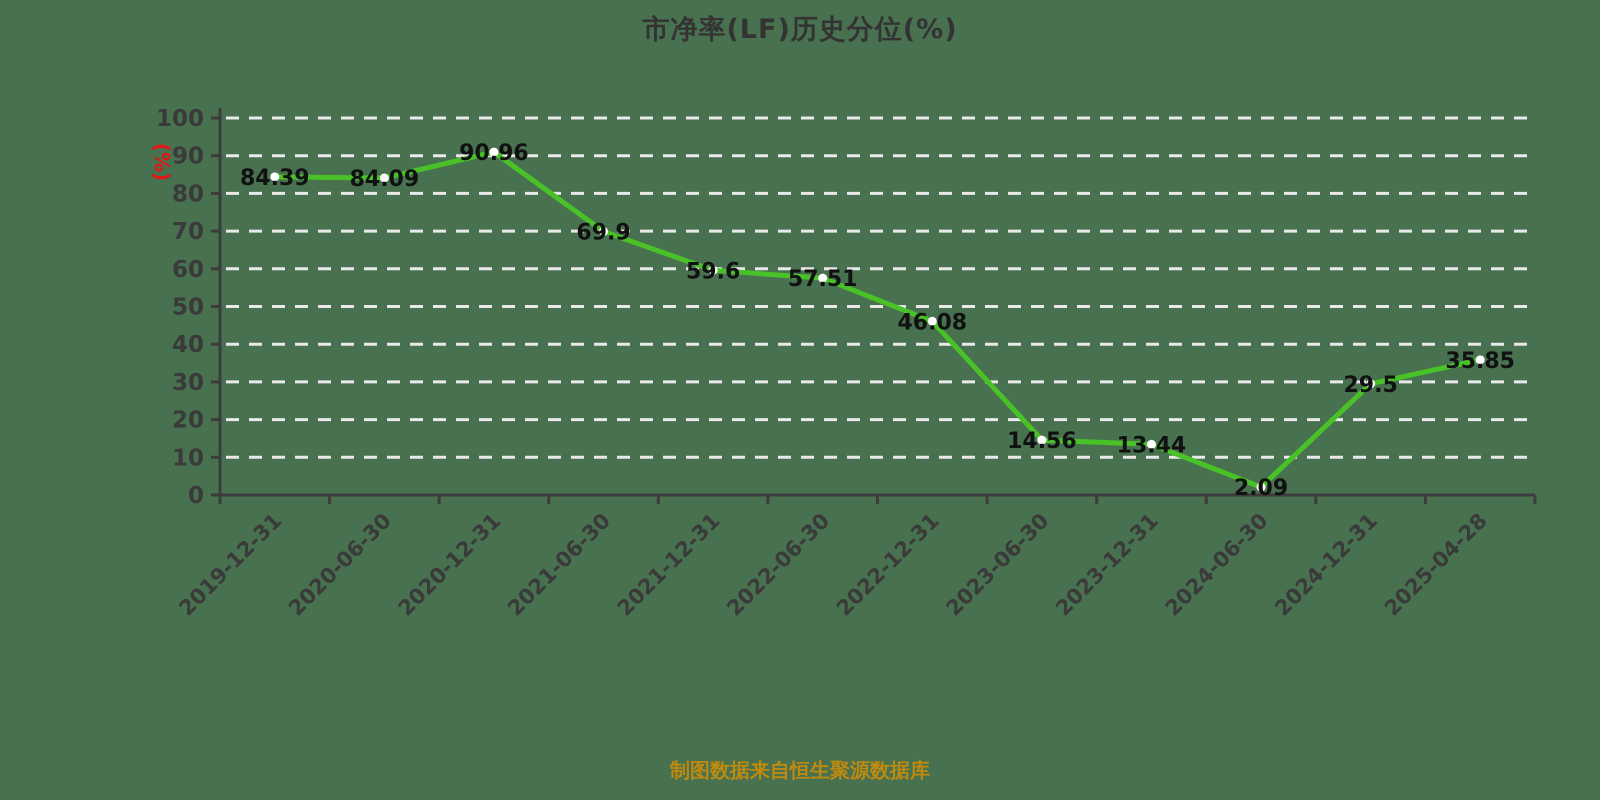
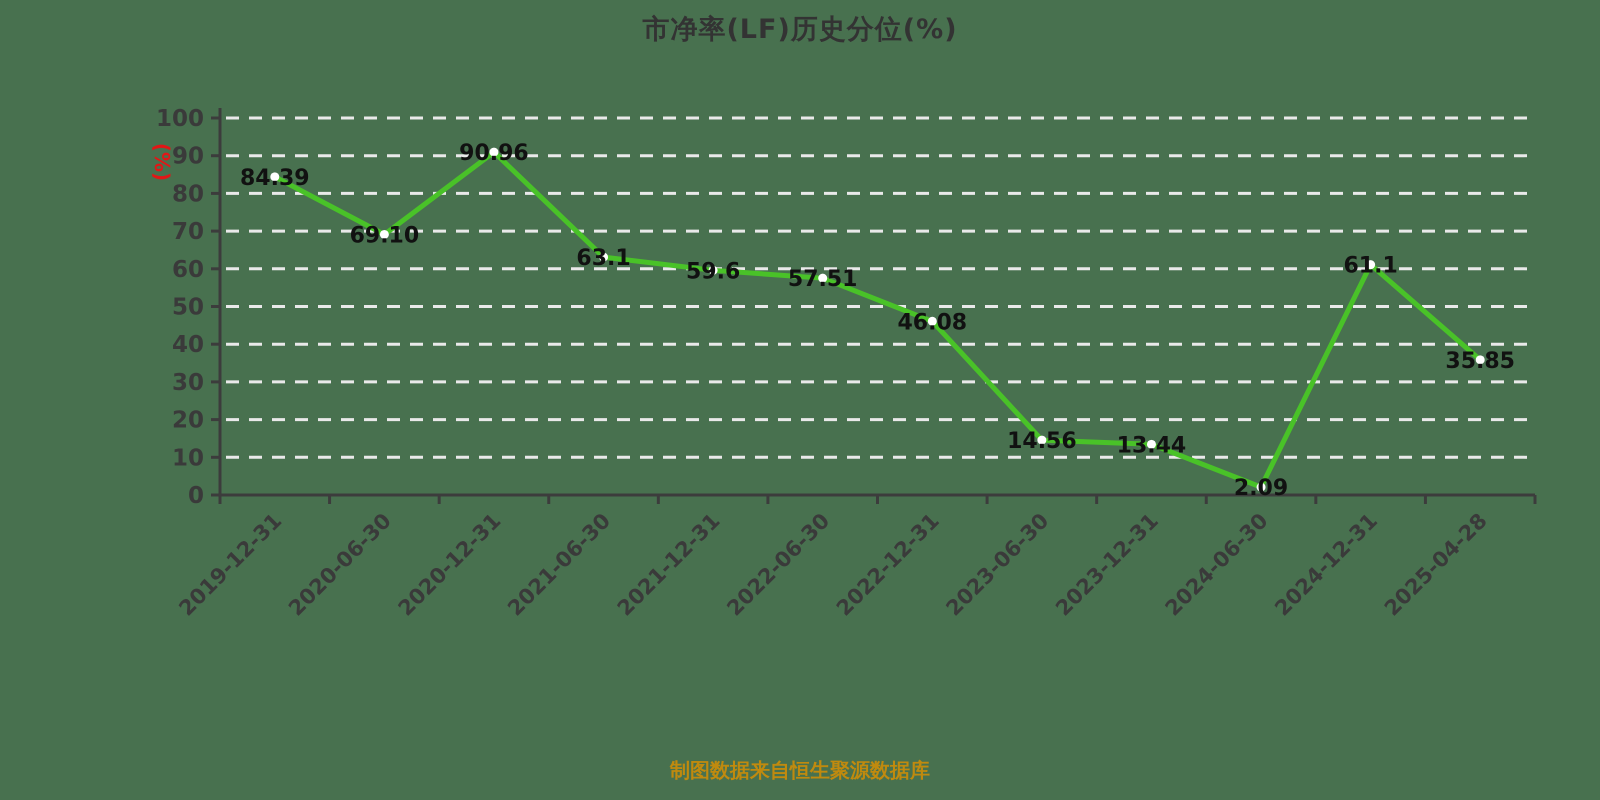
2020-06-30: 84.09 -> 69.10
2021-06-30: 69.9 -> 63.1
2024-12-31: 29.5 -> 61.1
